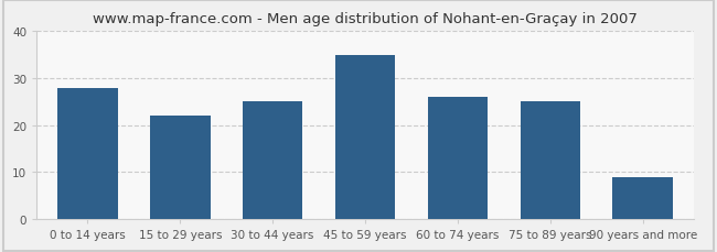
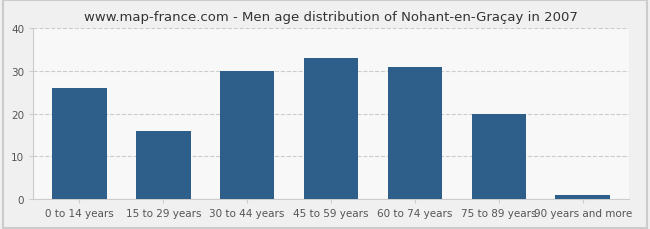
0 to 14 years: 28 -> 26
15 to 29 years: 22 -> 16
30 to 44 years: 25 -> 30
45 to 59 years: 35 -> 33
60 to 74 years: 26 -> 31
75 to 89 years: 25 -> 20
90 years and more: 9 -> 1
